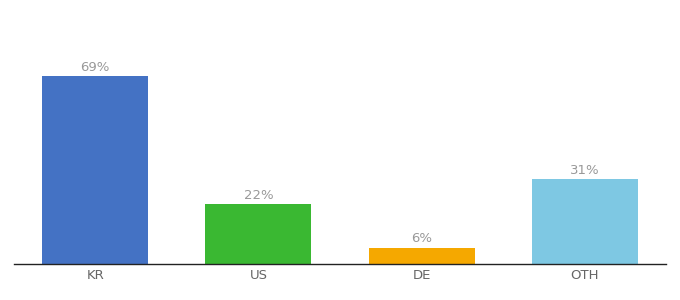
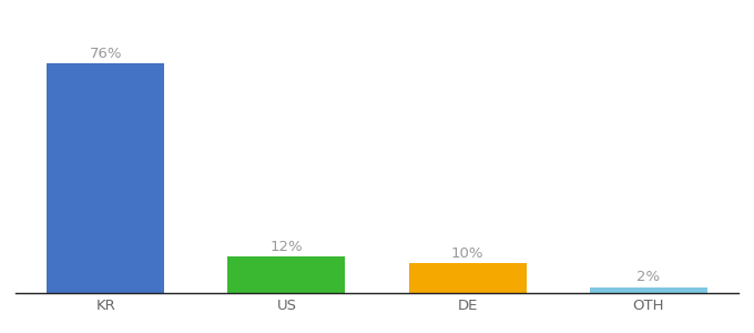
KR: 69% -> 76%
US: 22% -> 12%
DE: 6% -> 10%
OTH: 31% -> 2%
